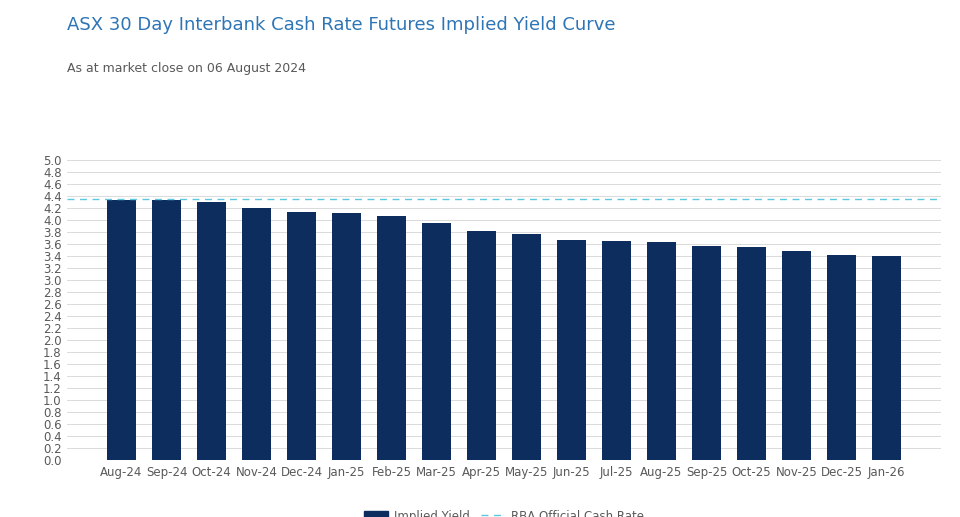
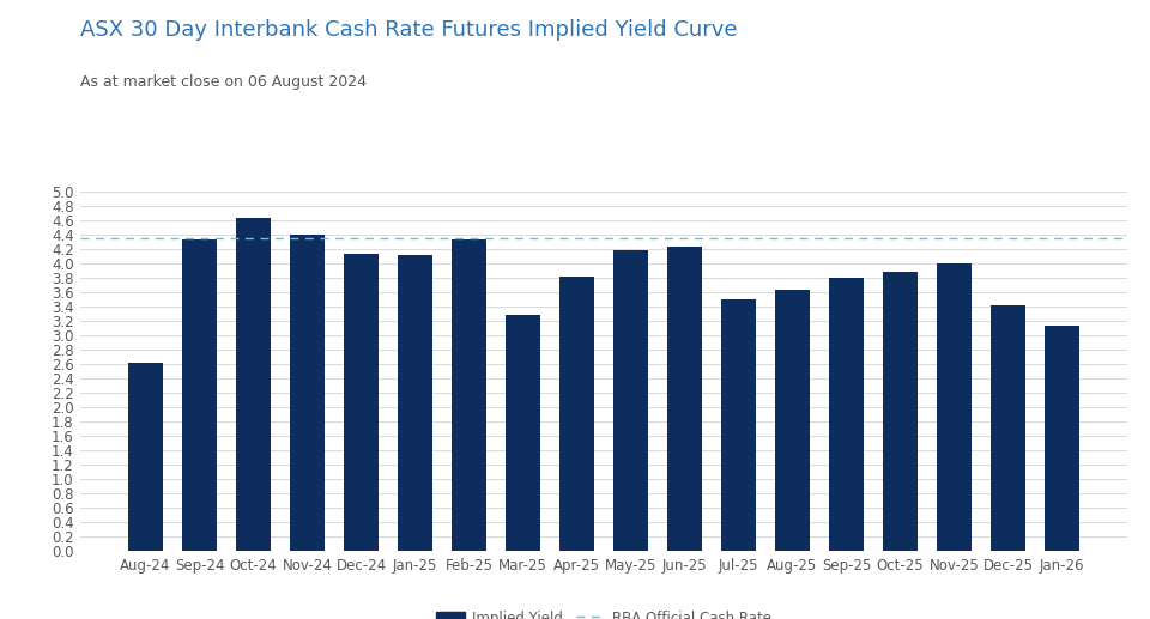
Aug-24: 4.33 -> 2.62
Oct-24: 4.30 -> 4.64
Nov-24: 4.21 -> 4.40
Feb-25: 4.07 -> 4.34
Mar-25: 3.96 -> 3.28
May-25: 3.77 -> 4.18
Jun-25: 3.67 -> 4.24
Jul-25: 3.66 -> 3.50
Sep-25: 3.57 -> 3.80
Oct-25: 3.55 -> 3.88
Nov-25: 3.48 -> 4.00
Jan-26: 3.41 -> 3.14
